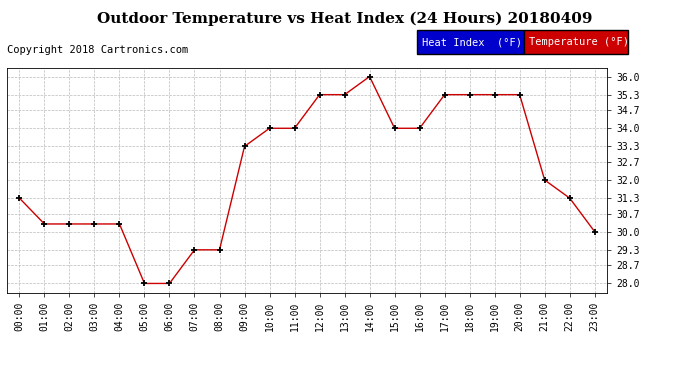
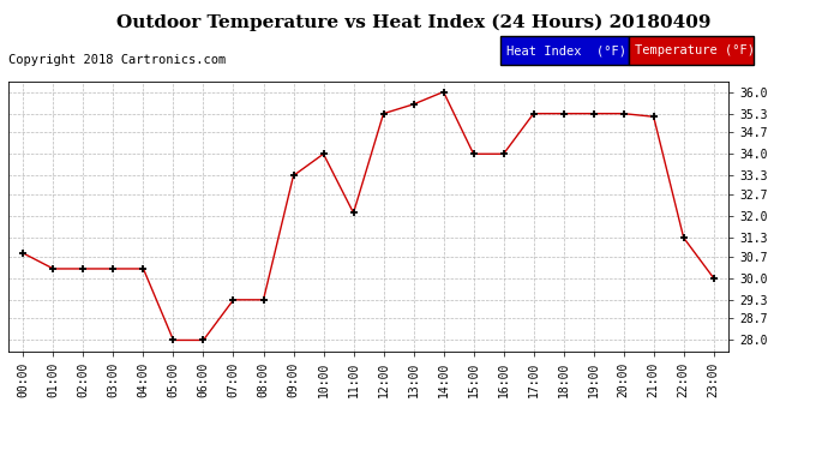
00:00: 31.3 -> 30.8
11:00: 34.0 -> 32.1
13:00: 35.3 -> 35.6
21:00: 32.0 -> 35.2
